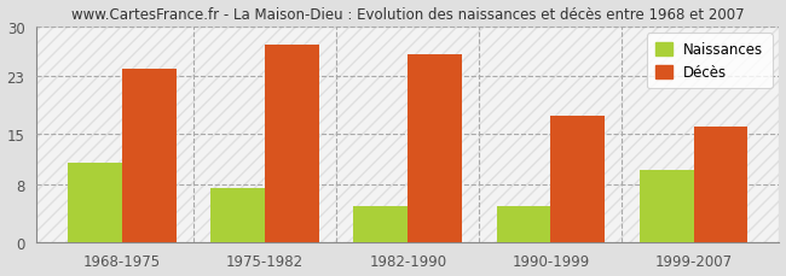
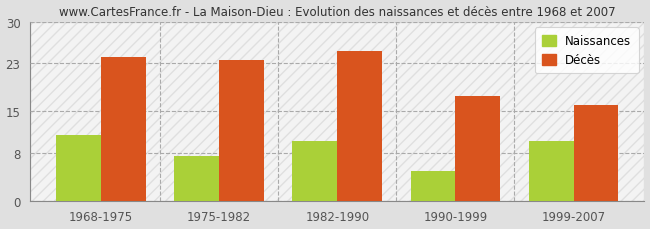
Décès/1975-1982: 27.4 -> 23.5
Naissances/1982-1990: 5.0 -> 10.0
Décès/1982-1990: 26.0 -> 25.0
